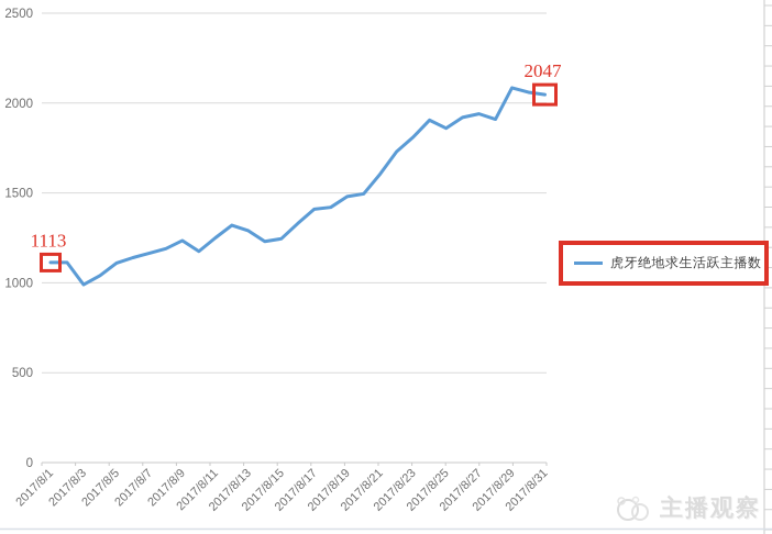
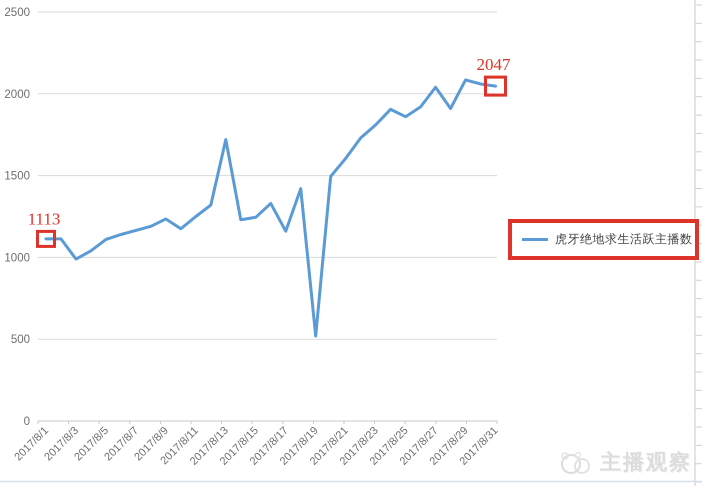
2017/8/13: 1290 -> 1720
2017/8/17: 1410 -> 1160
2017/8/19: 1480 -> 520
2017/8/27: 1940 -> 2040
